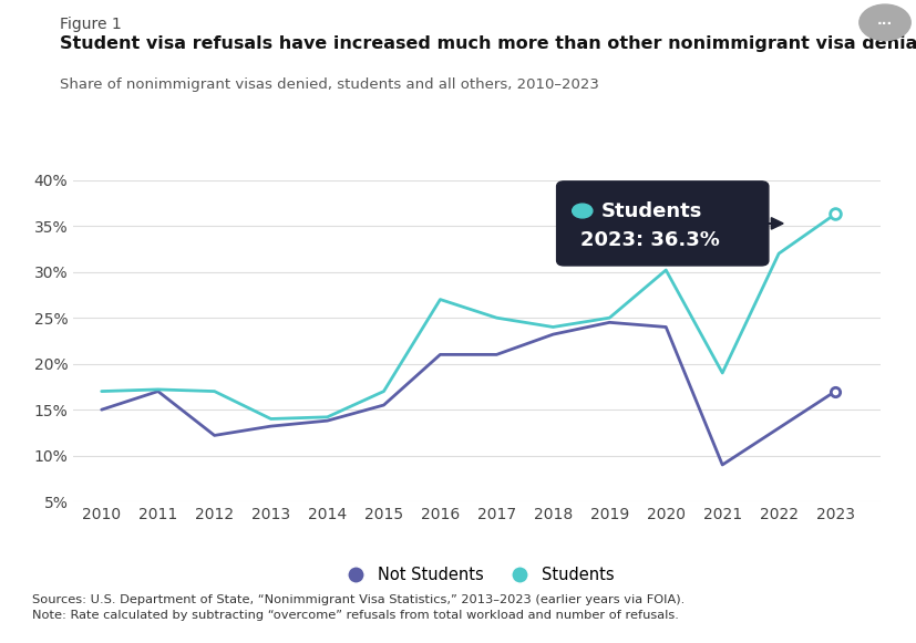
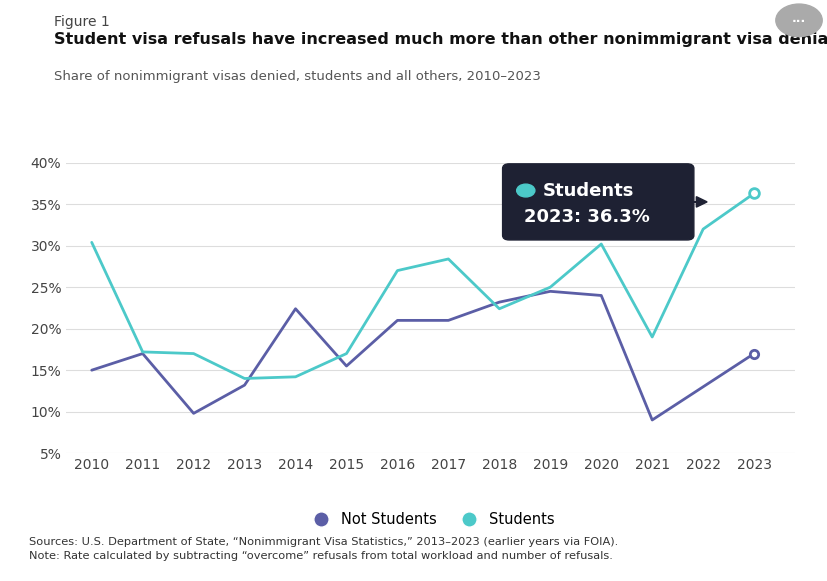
Students/2010: 17.0% -> 30.4%
Not Students/2012: 12.2% -> 9.8%
Not Students/2014: 13.8% -> 22.4%
Students/2017: 25.0% -> 28.4%
Students/2018: 24.0% -> 22.4%
